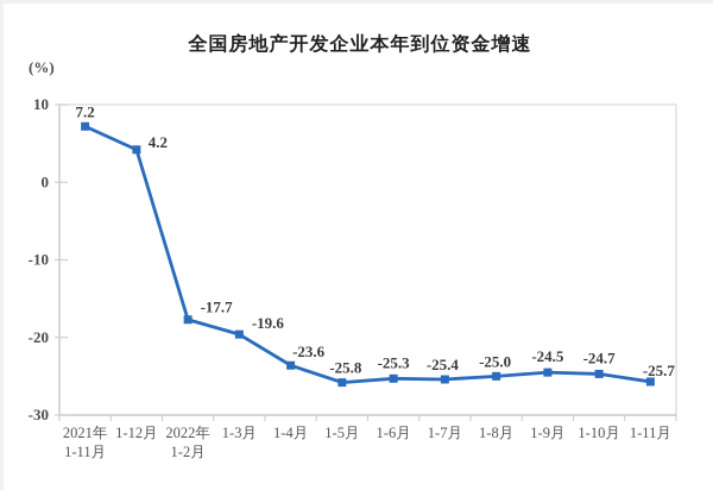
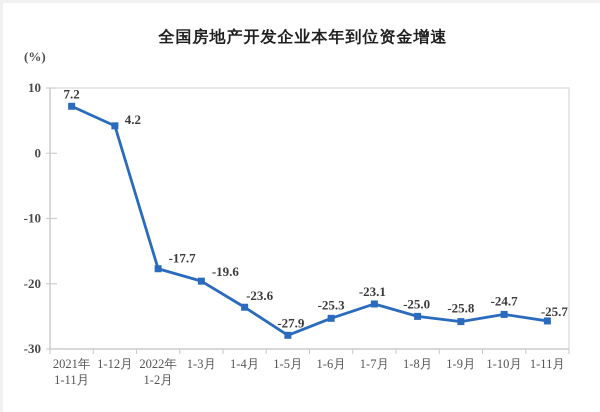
1-5月: -25.8 -> -27.9
1-7月: -25.4 -> -23.1
1-9月: -24.5 -> -25.8
